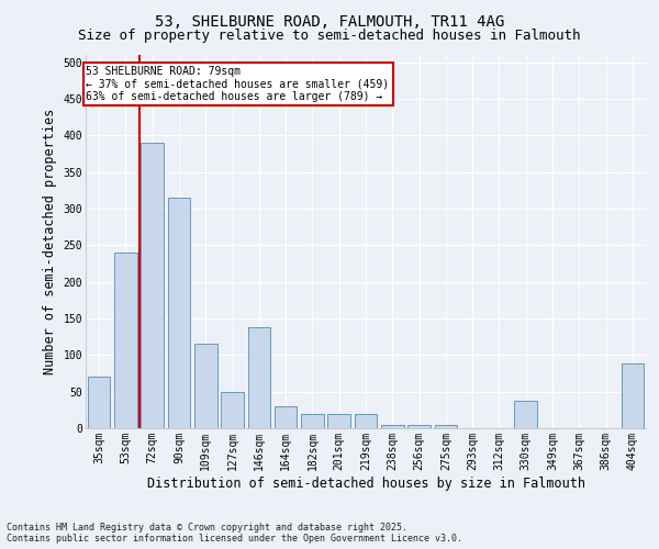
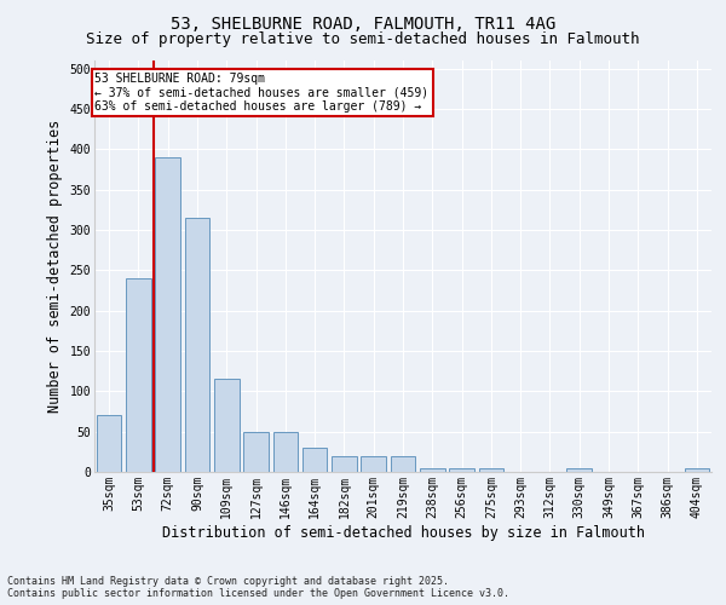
146sqm: 138 -> 50
330sqm: 38 -> 5
404sqm: 88 -> 5
